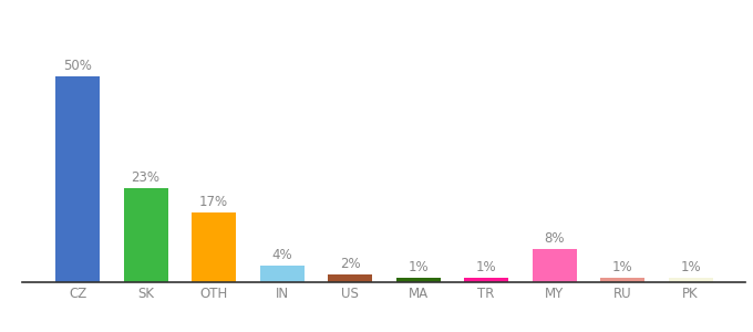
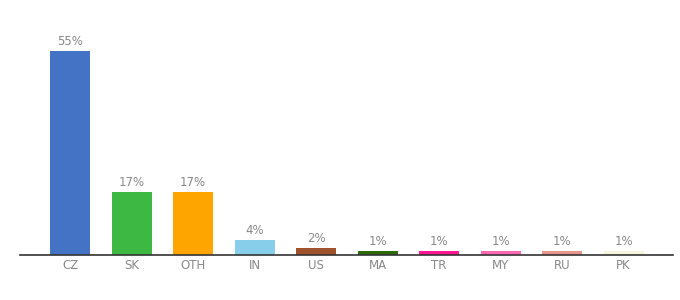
CZ: 50% -> 55%
SK: 23% -> 17%
MY: 8% -> 1%
